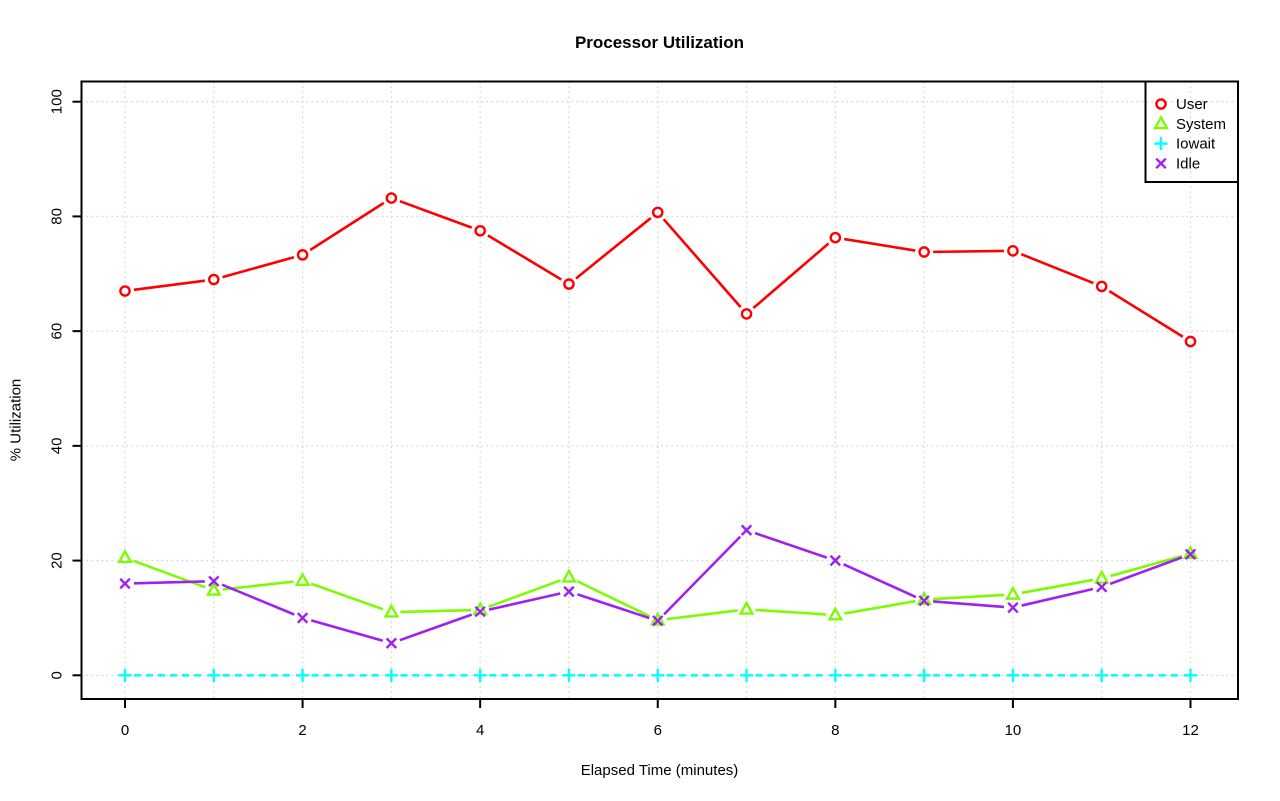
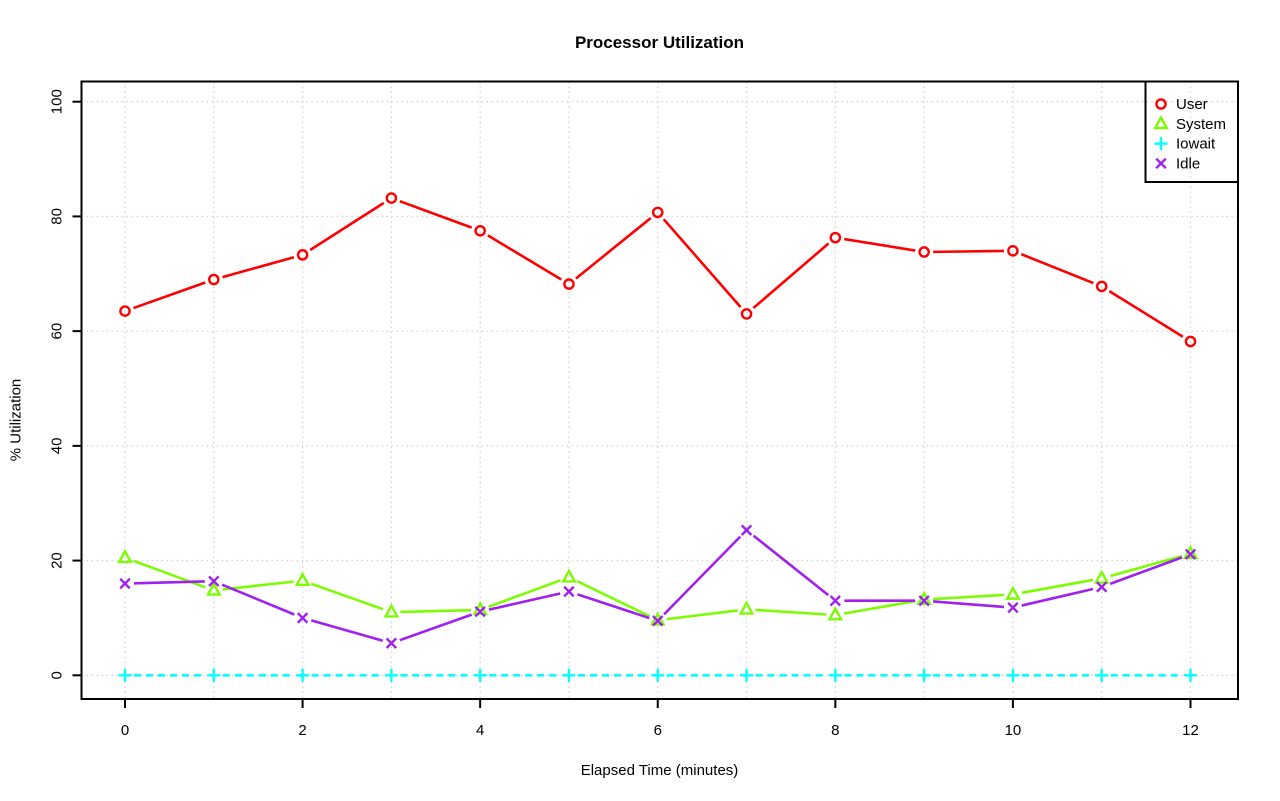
User/0: 67 -> 64
Idle/8: 20 -> 13
